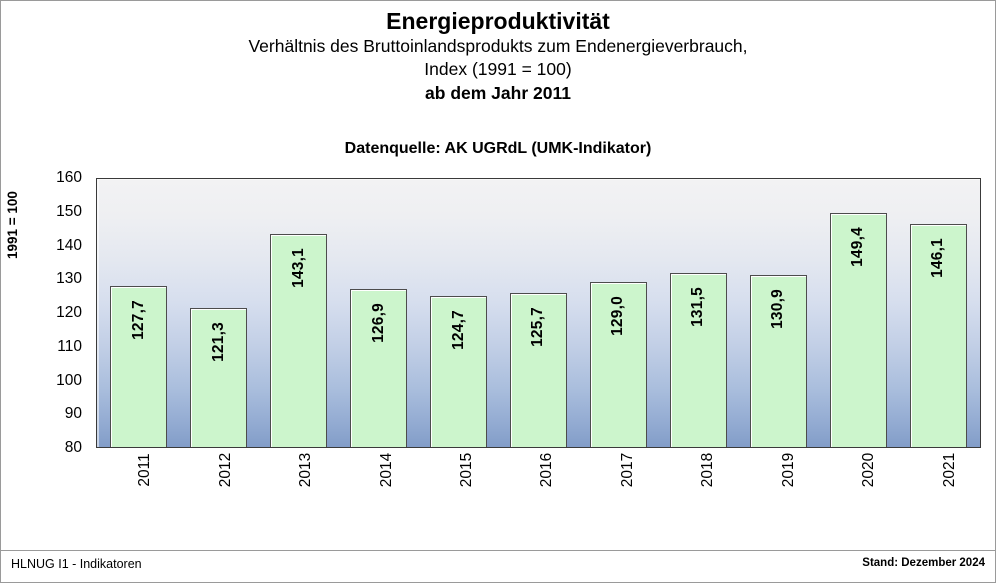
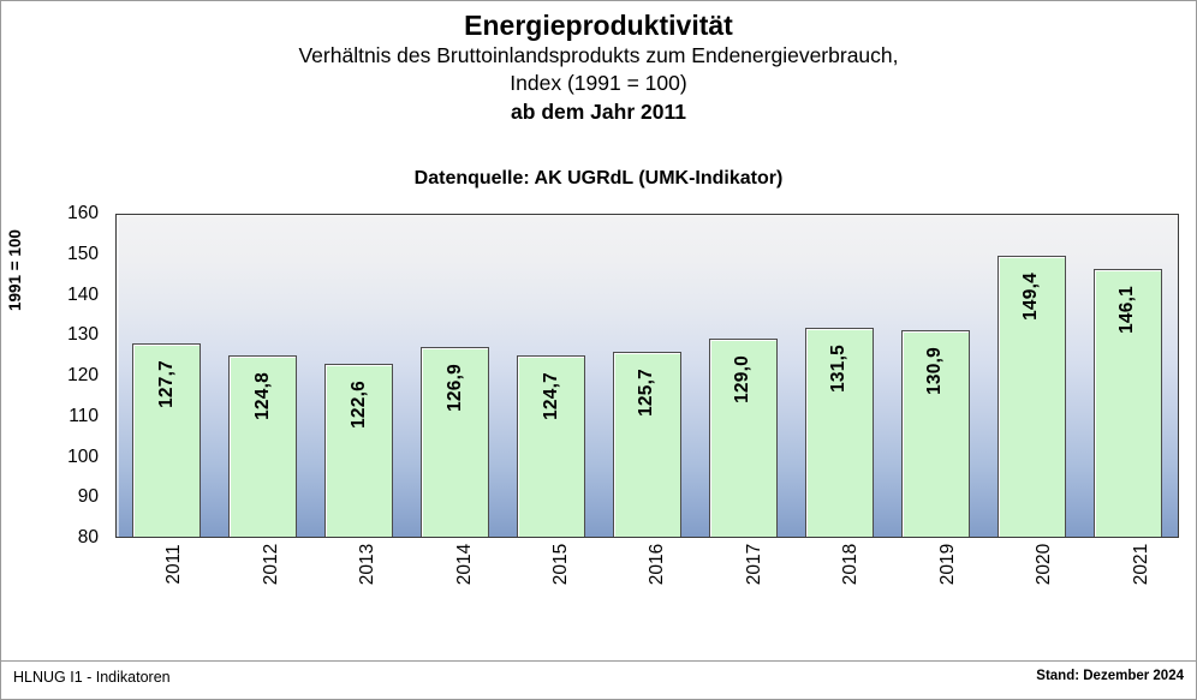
2012: 121,3 -> 124,8
2013: 143,1 -> 122,6
